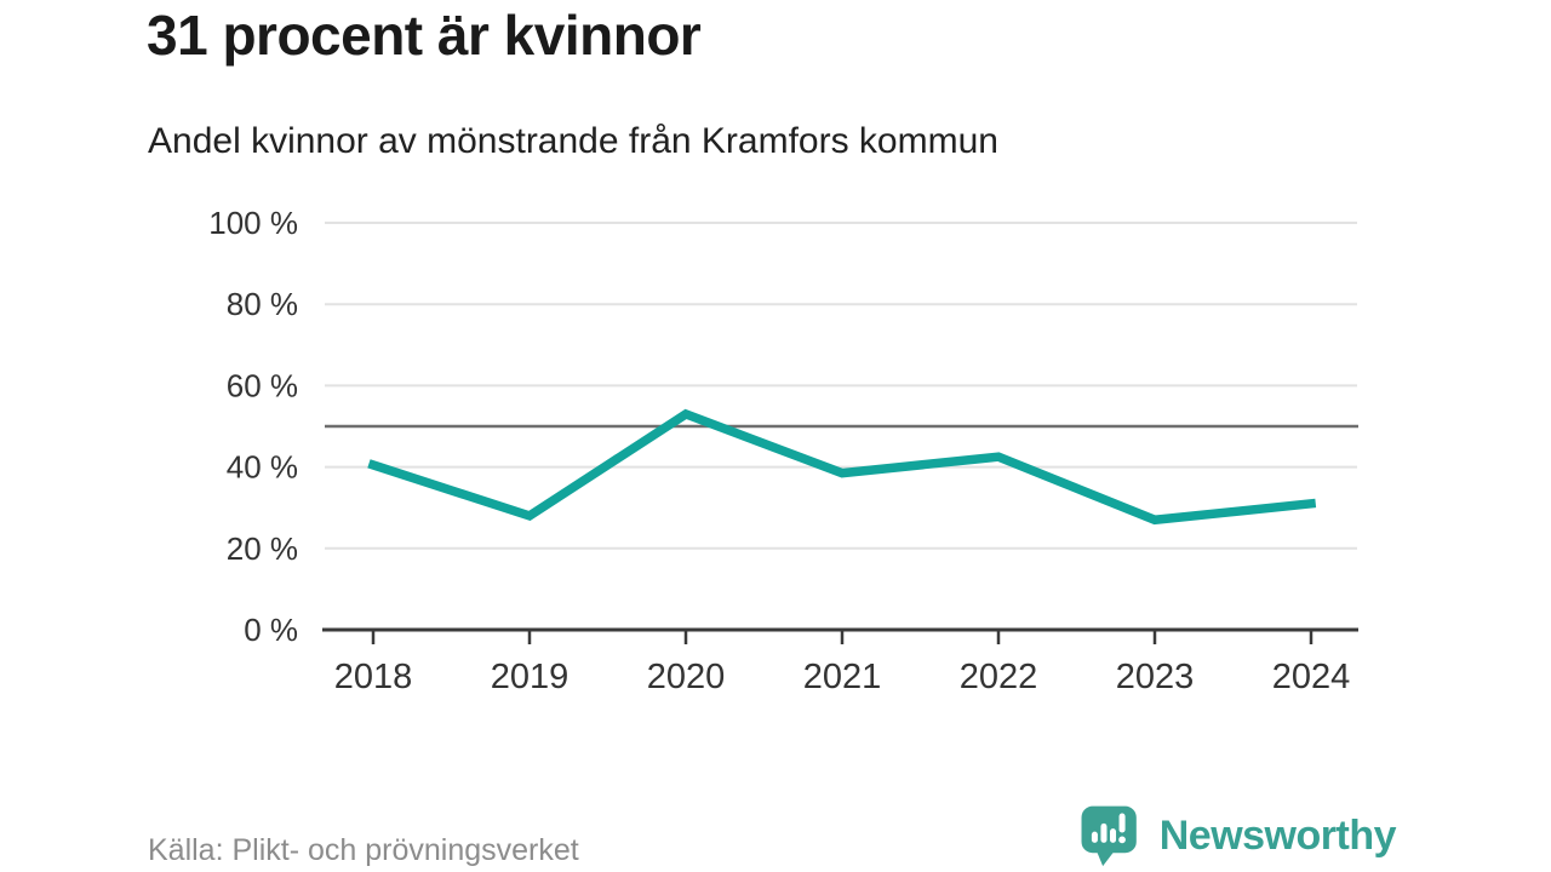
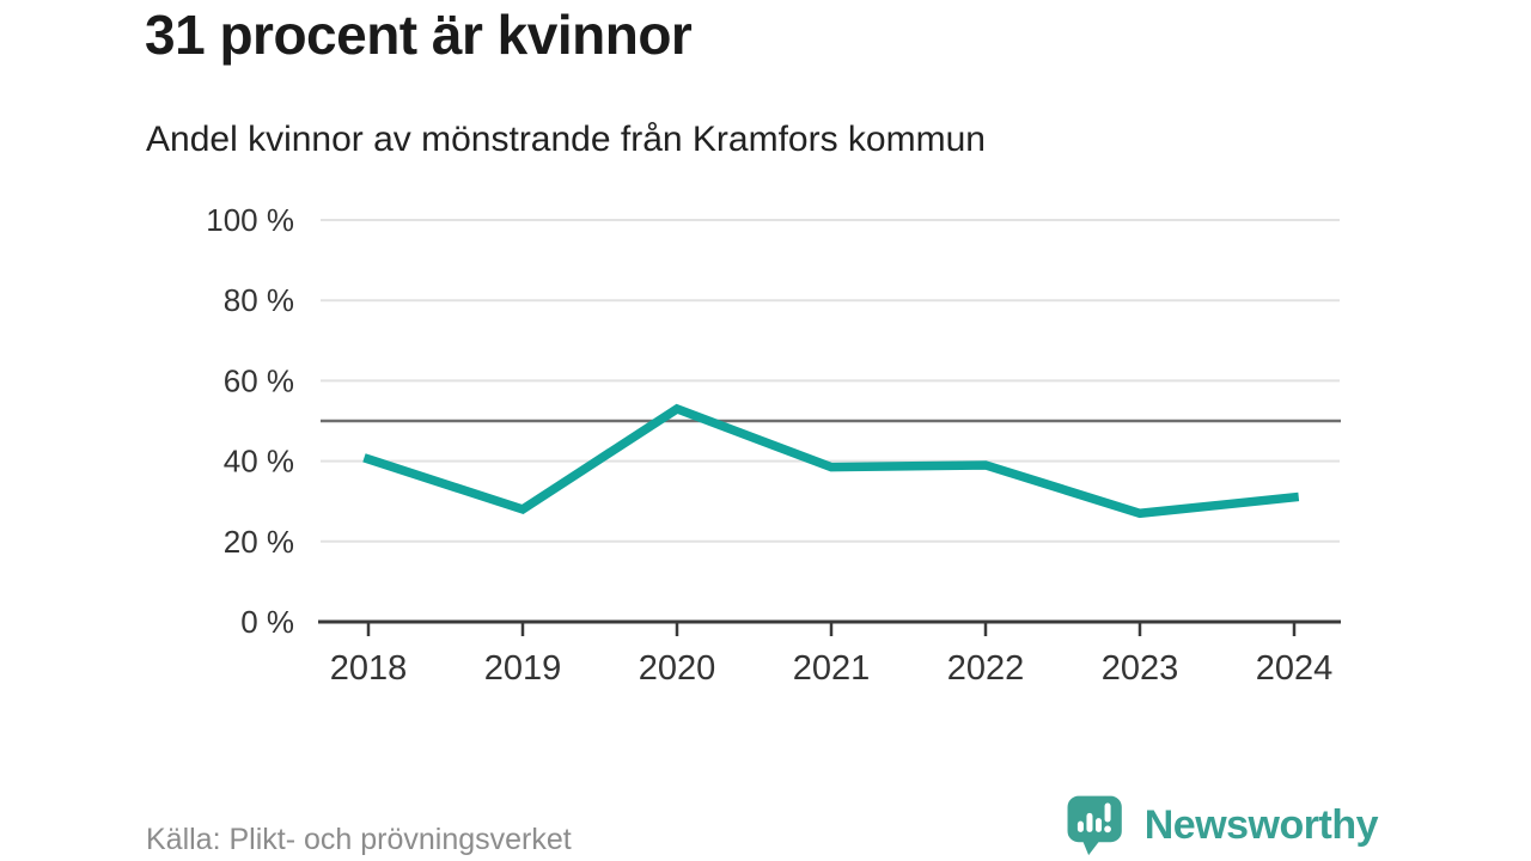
2022: 42% -> 39%
